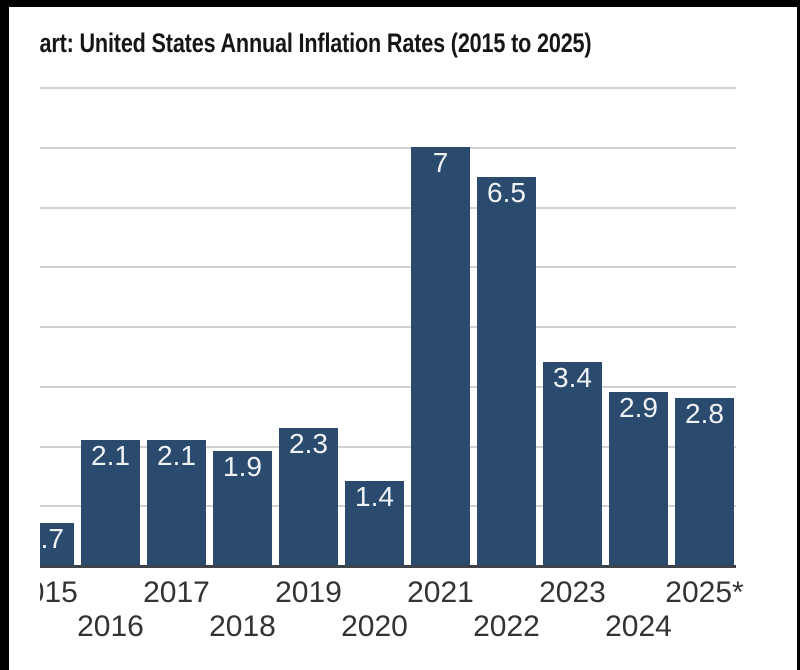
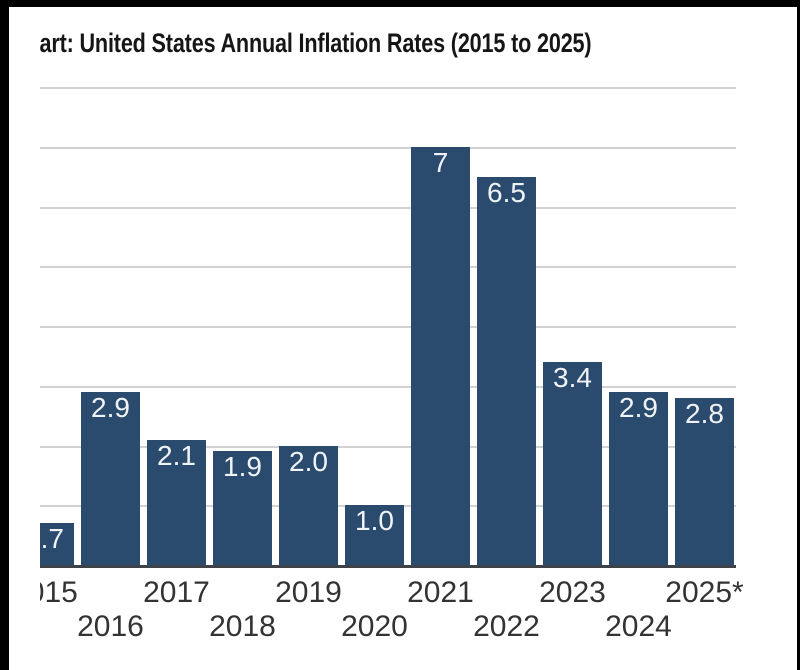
2016: 2.1 -> 2.9
2019: 2.3 -> 2.0
2020: 1.4 -> 1.0
